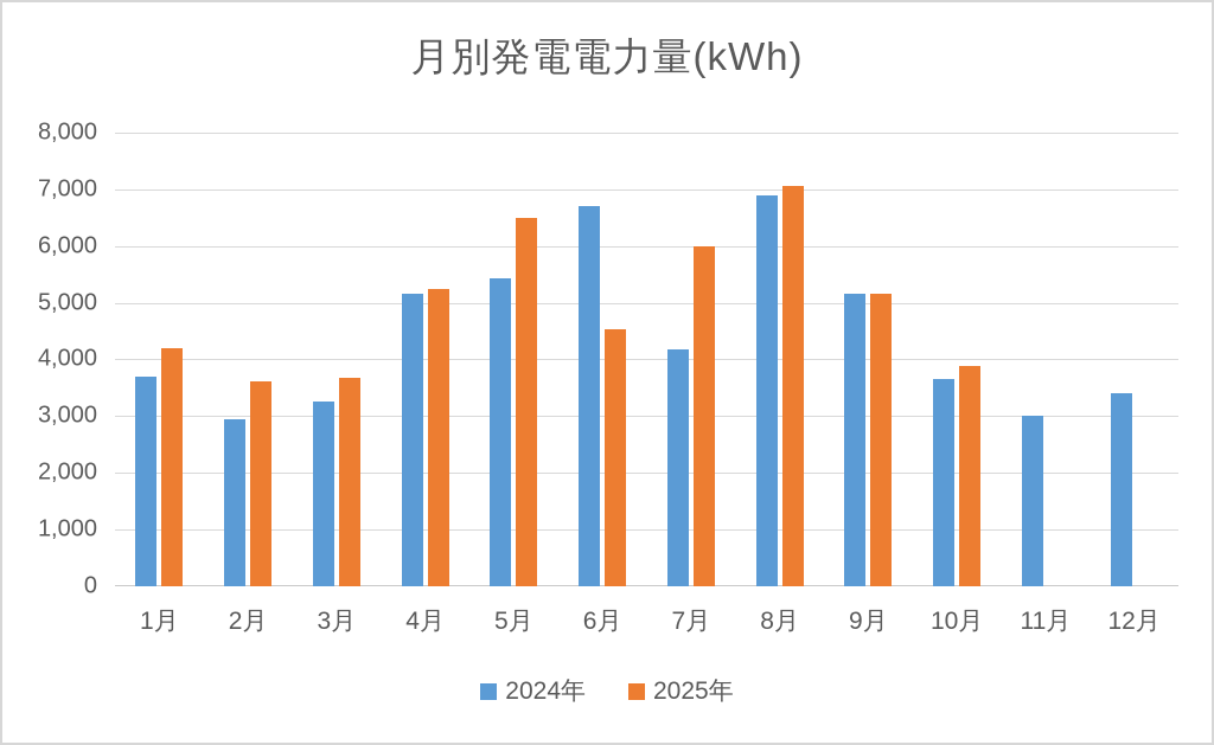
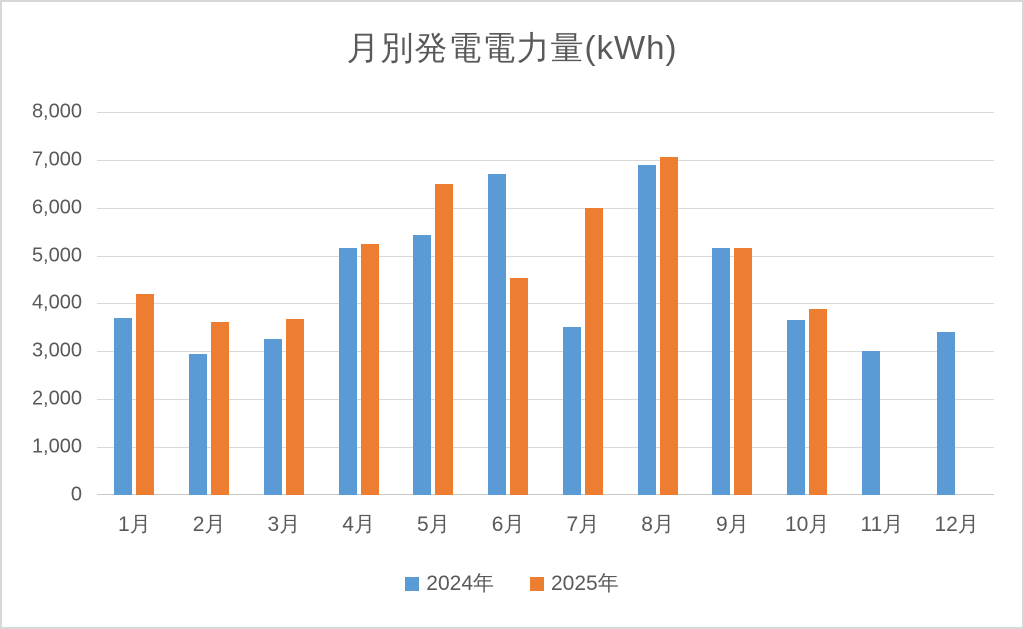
2024年/7月: 4200 -> 3500
